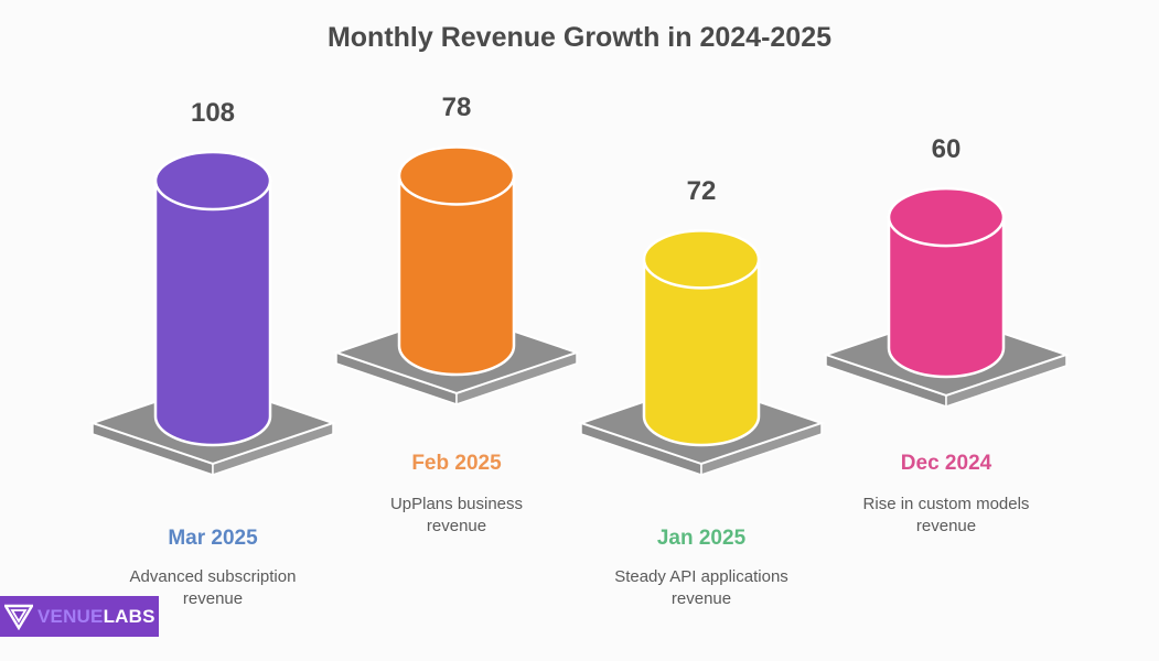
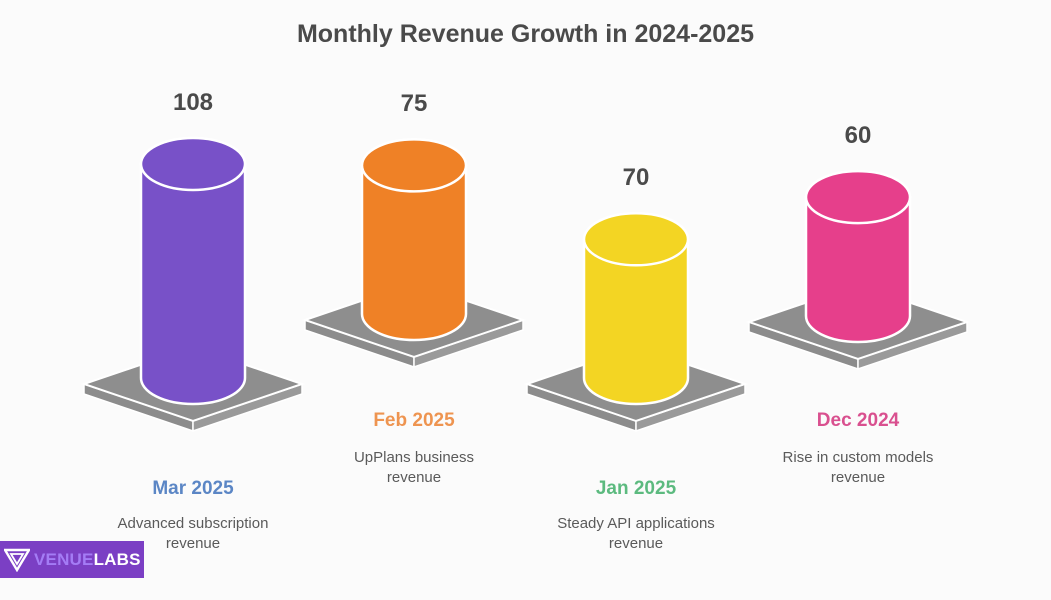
Feb 2025: 78 -> 75
Jan 2025: 72 -> 70
